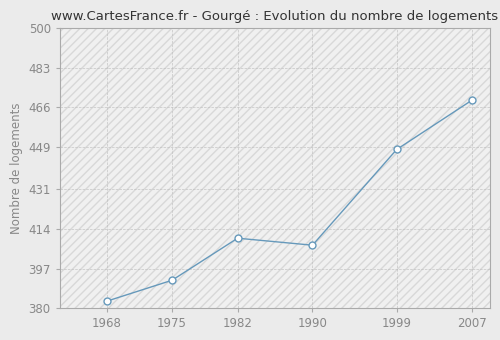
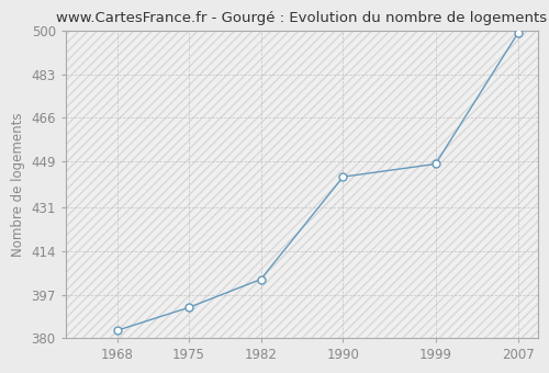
1982: 410 -> 403
1990: 407 -> 443
2007: 469 -> 499
